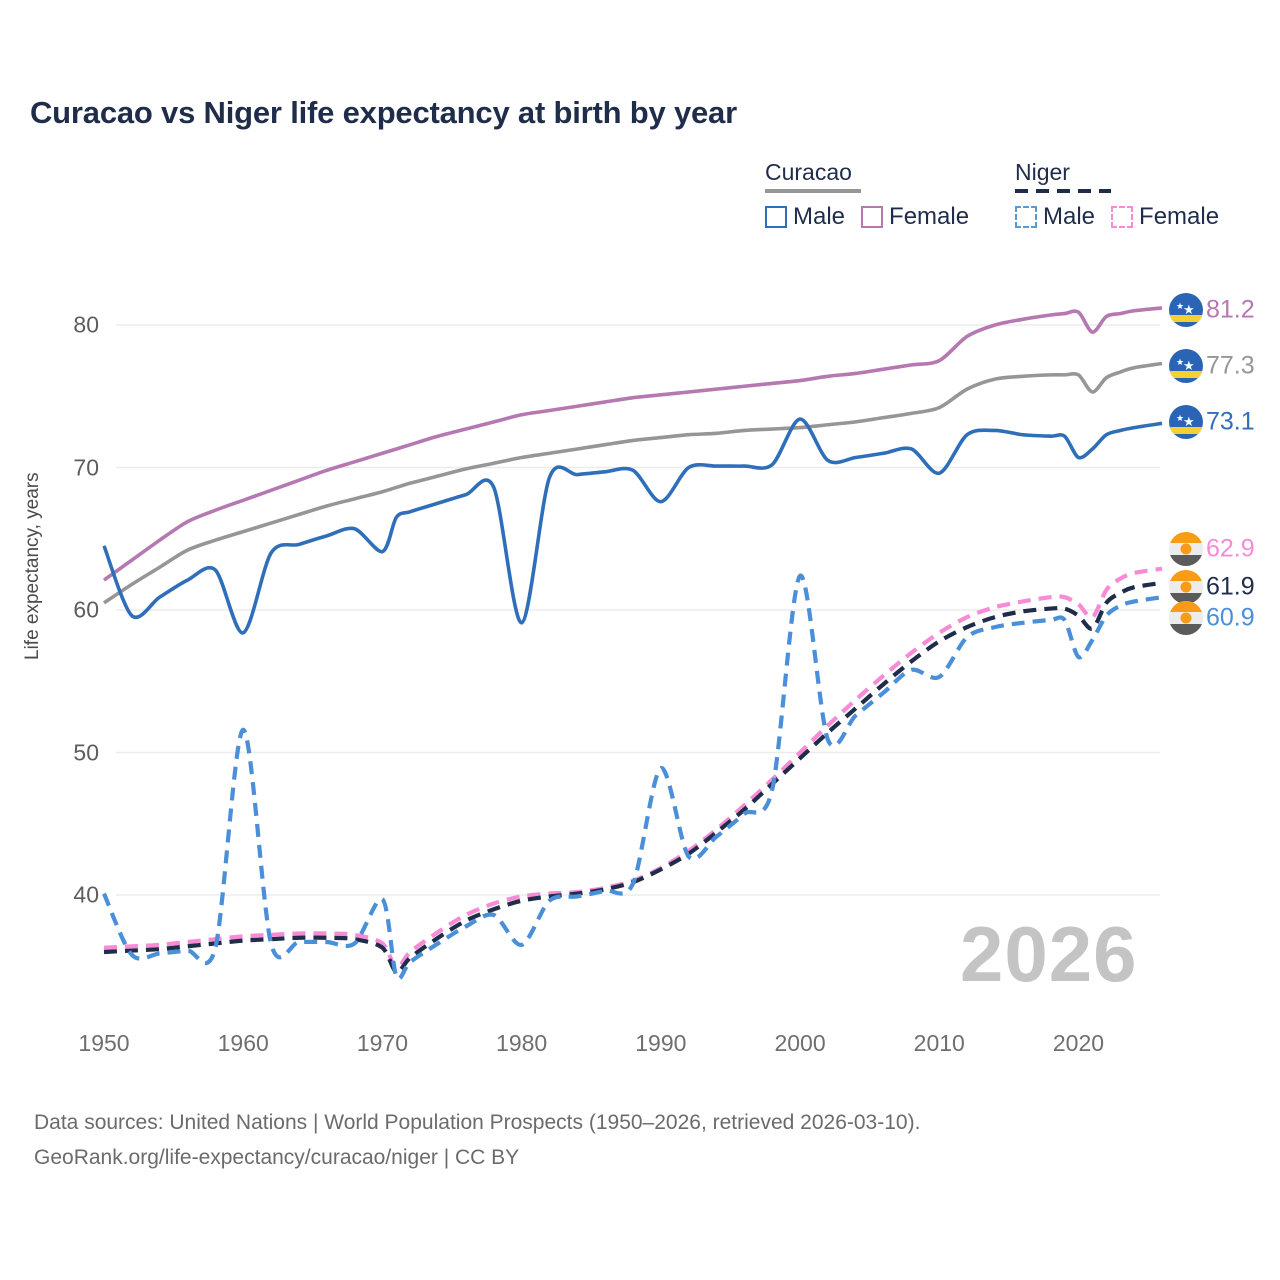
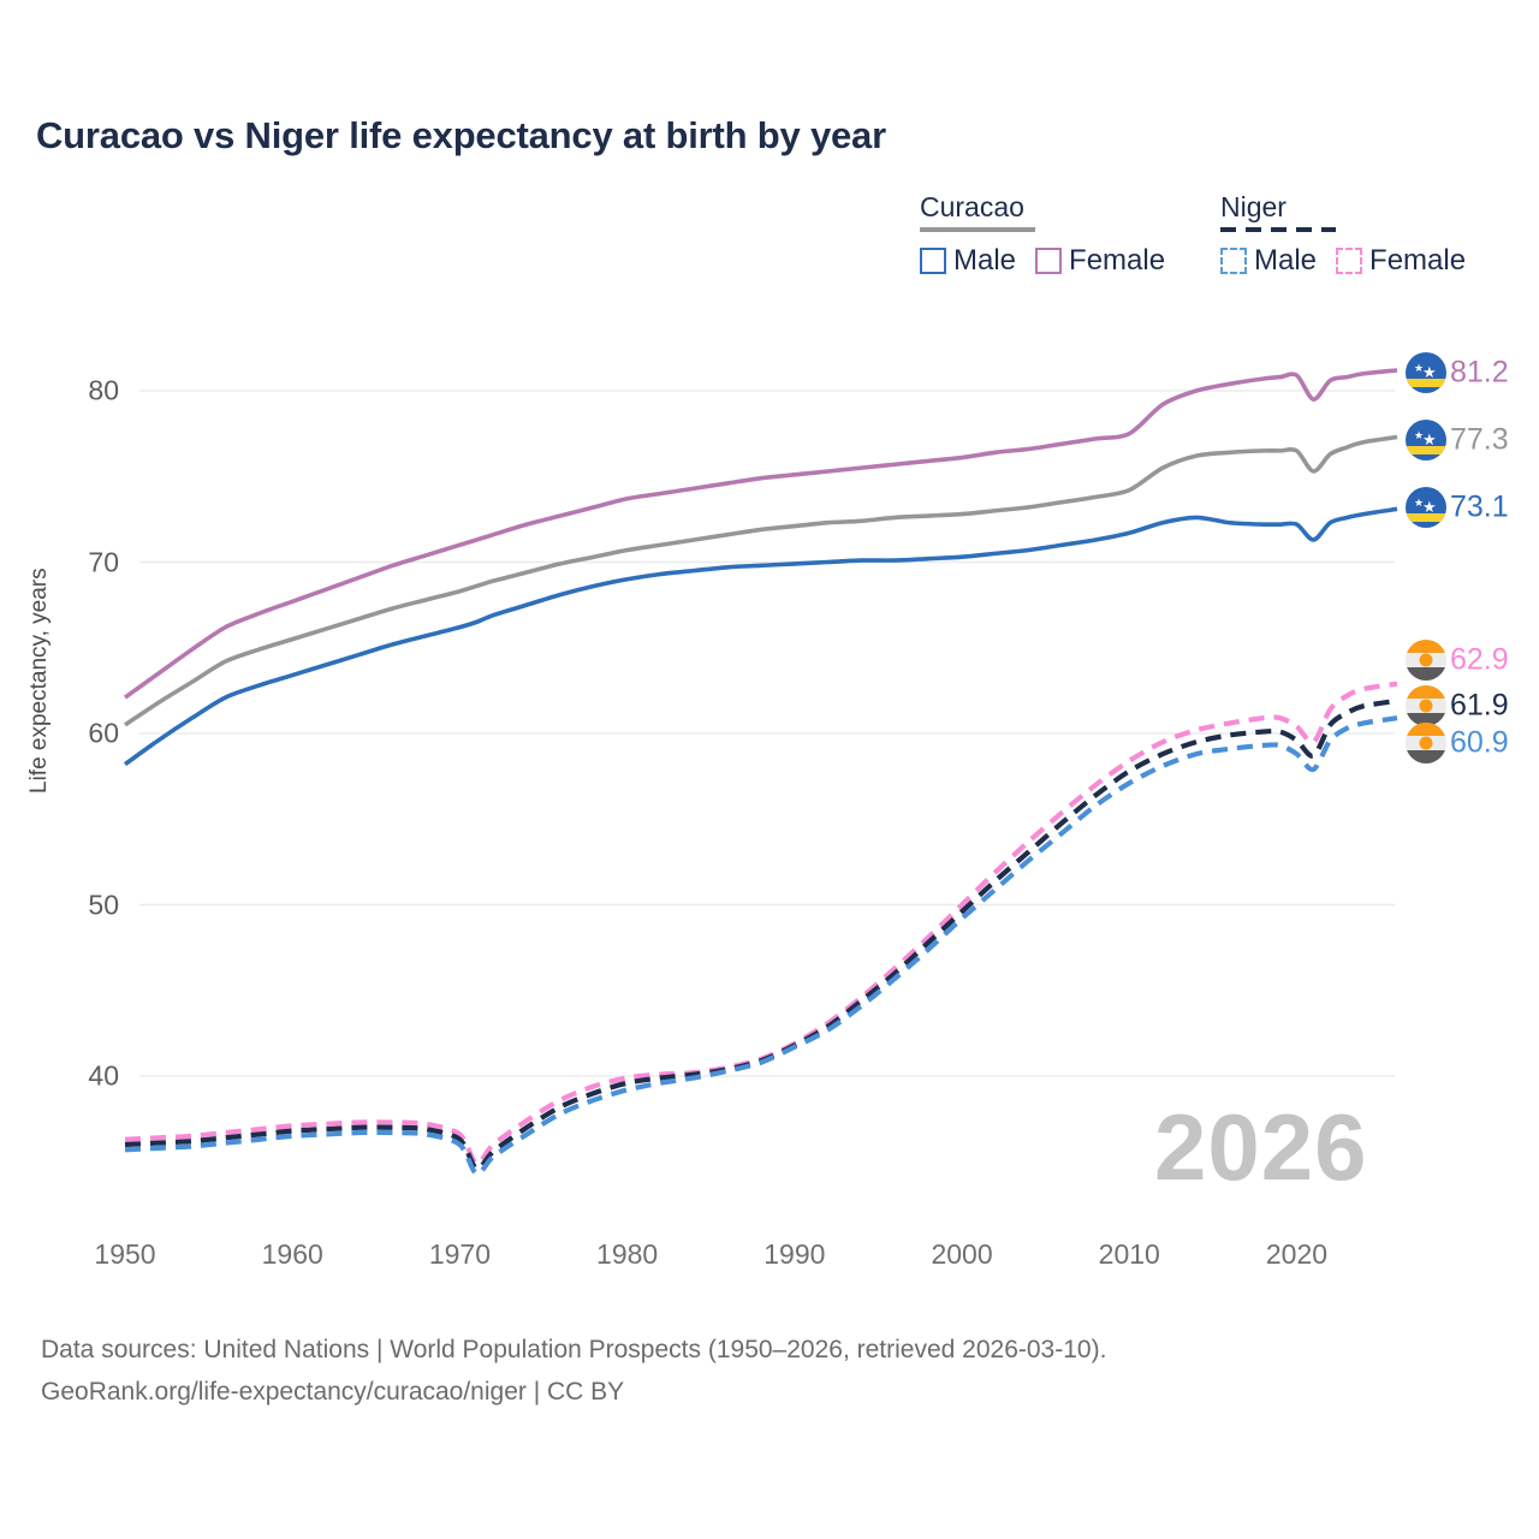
Curacao Male/1950: 64.5 -> 58.2
Niger Male/1950: 40.1 -> 35.7
Curacao Male/1960: 58.4 -> 63.4
Niger Male/1960: 51.6 -> 36.5
Curacao Male/1970: 64.1 -> 66.2
Niger Male/1970: 39.7 -> 36.0
Curacao Male/1980: 59.1 -> 69.0
Niger Male/1980: 36.5 -> 39.2
Curacao Male/1990: 67.6 -> 69.9
Niger Male/1990: 48.9 -> 41.7
Curacao Male/2000: 73.4 -> 70.3
Niger Male/2000: 62.4 -> 49.2
Curacao Male/2010: 69.6 -> 71.7
Niger Male/2010: 55.3 -> 57.1
Curacao Male/2020: 70.7 -> 72.2
Niger Male/2020: 56.7 -> 58.8
